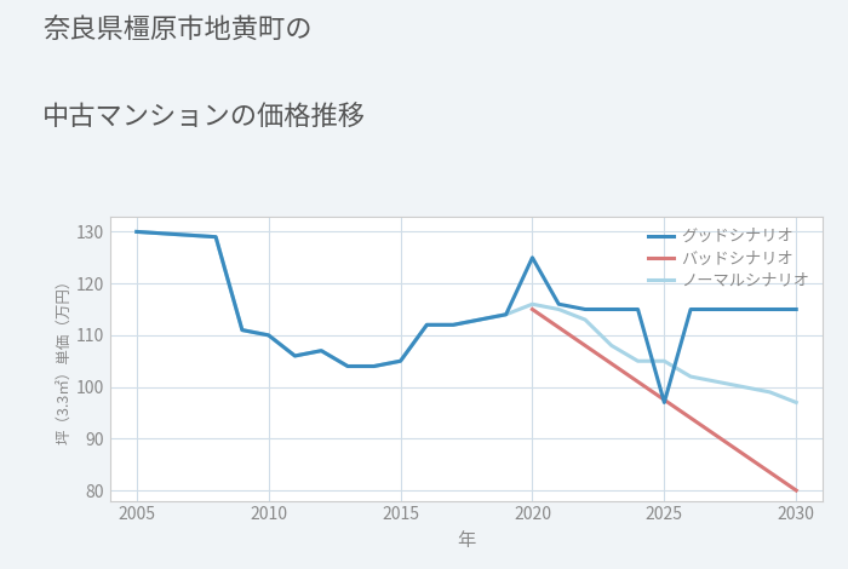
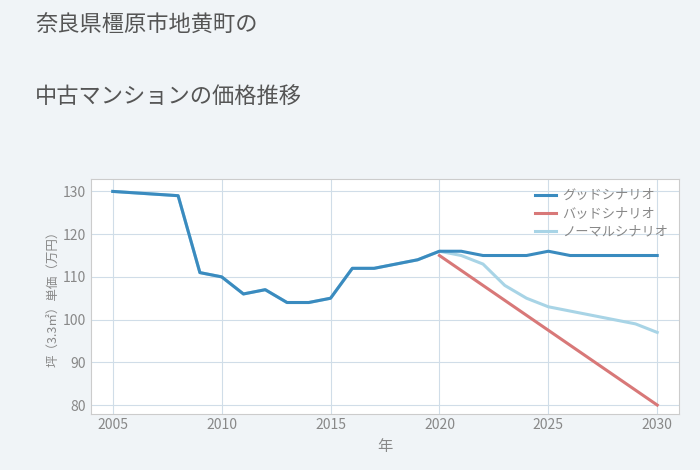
グッドシナリオ/2020: 125 -> 116
グッドシナリオ/2025: 97 -> 116
ノーマルシナリオ/2025: 105 -> 103
